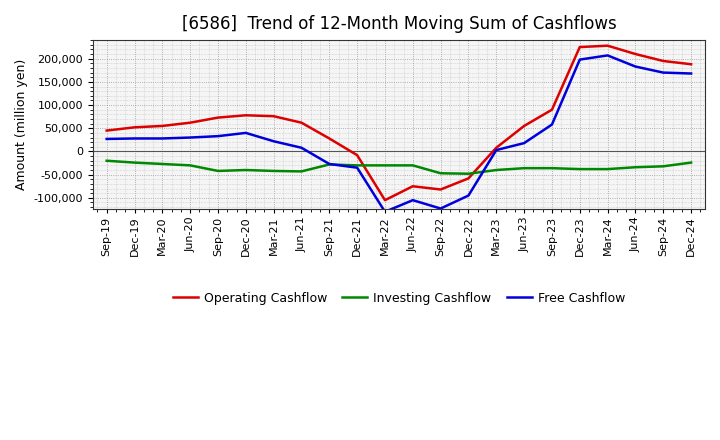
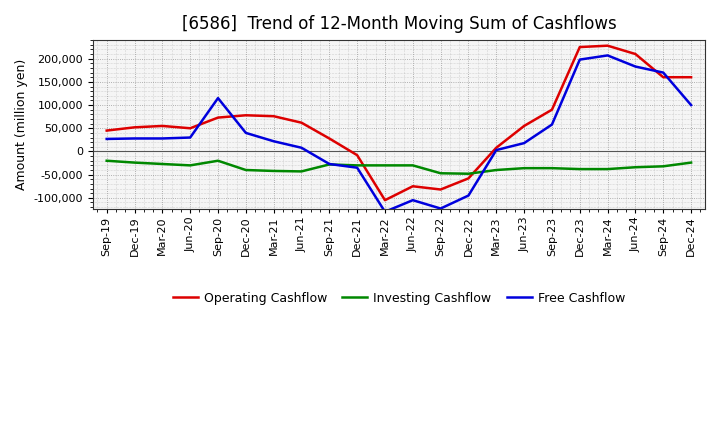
Operating Cashflow/Jun-20: 62,000 -> 50,000
Investing Cashflow/Sep-20: -42,000 -> -20,000
Free Cashflow/Sep-20: 33,000 -> 115,000
Operating Cashflow/Sep-24: 195,000 -> 160,000
Operating Cashflow/Dec-24: 188,000 -> 160,000
Free Cashflow/Dec-24: 168,000 -> 100,000
